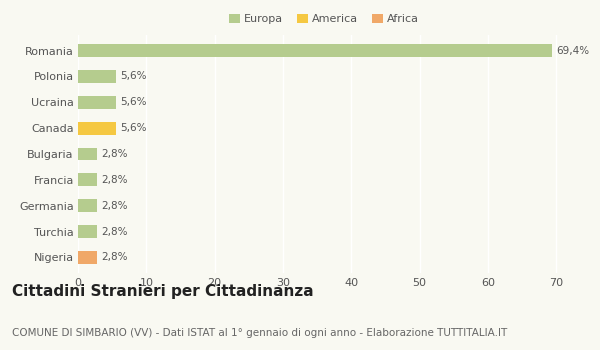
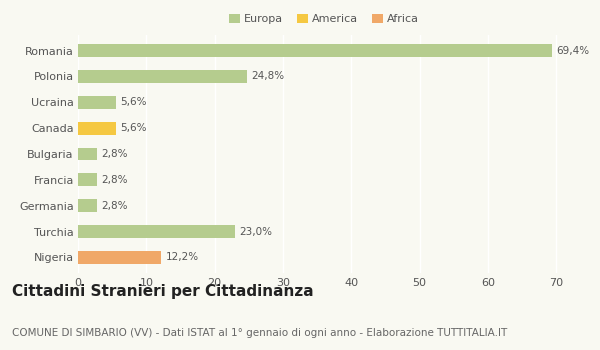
Polonia: 5,6% -> 24,8%
Turchia: 2,8% -> 23,0%
Nigeria: 2,8% -> 12,2%
